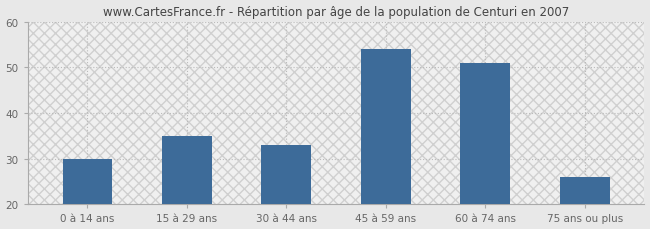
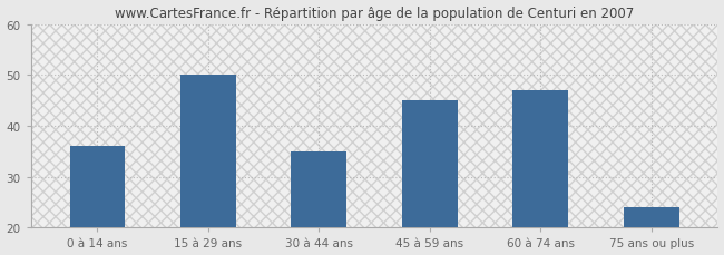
0 à 14 ans: 30 -> 36
15 à 29 ans: 35 -> 50
30 à 44 ans: 33 -> 35
45 à 59 ans: 54 -> 45
60 à 74 ans: 51 -> 47
75 ans ou plus: 26 -> 24
